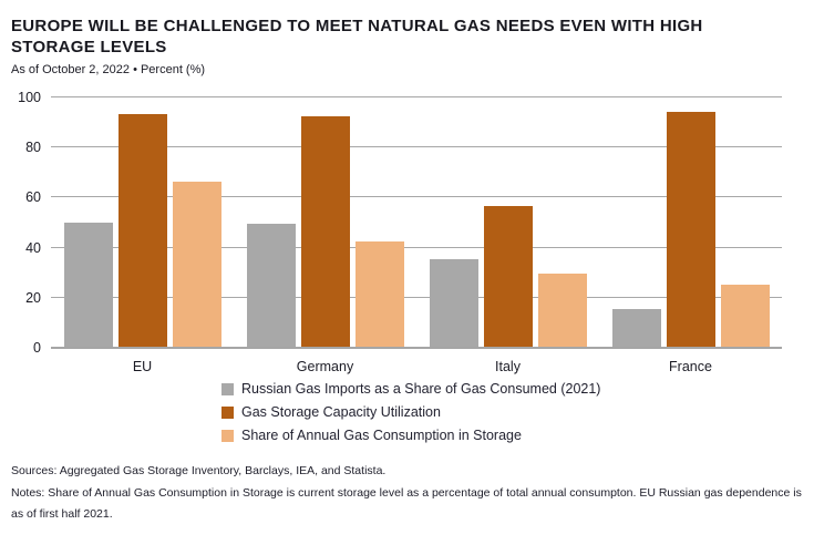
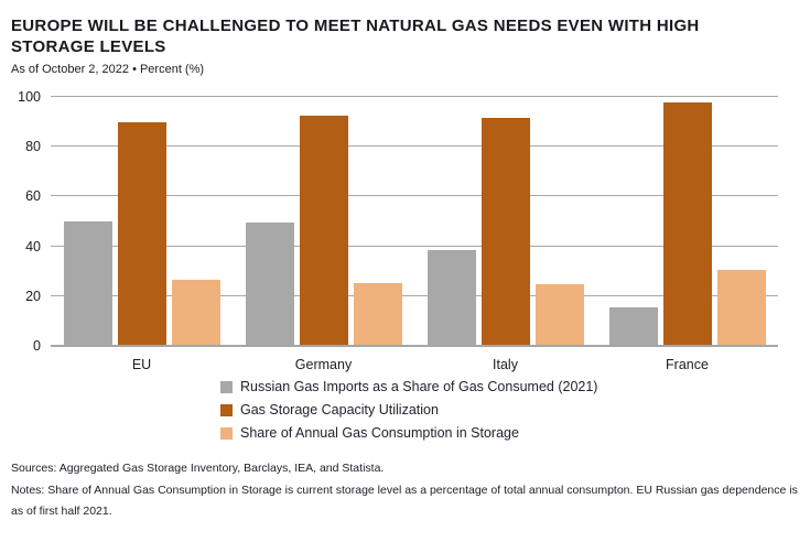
Gas Storage Capacity Utilization/EU: 93 -> 90
Share of Annual Gas Consumption in Storage/EU: 66 -> 26
Share of Annual Gas Consumption in Storage/Germany: 42 -> 25
Russian Gas Imports as a Share of Gas Consumed (2021)/Italy: 35 -> 38
Gas Storage Capacity Utilization/Italy: 56 -> 91
Share of Annual Gas Consumption in Storage/Italy: 29 -> 24
Gas Storage Capacity Utilization/France: 94 -> 98
Share of Annual Gas Consumption in Storage/France: 25 -> 30
